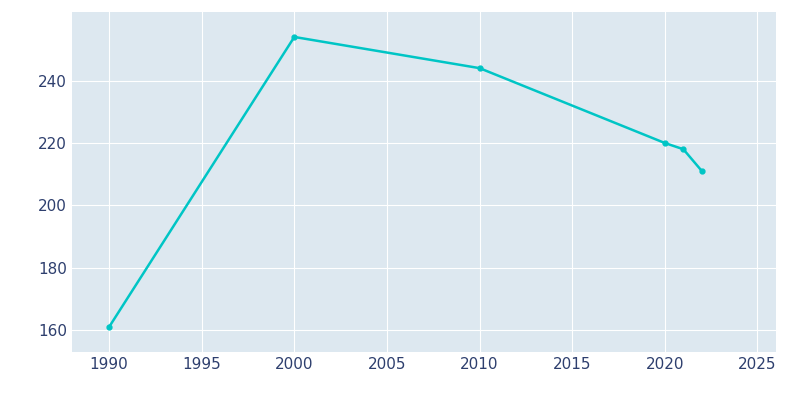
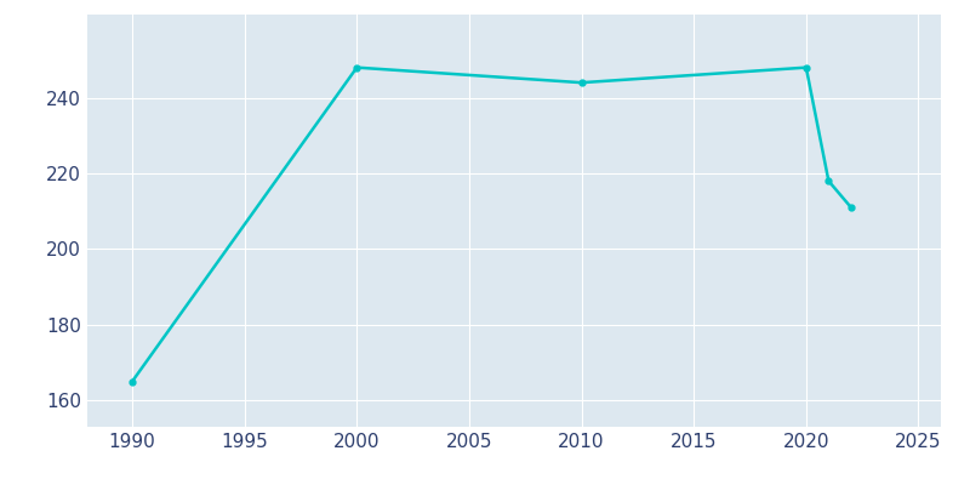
1990: 161 -> 165
2000: 254 -> 248
2020: 220 -> 248
